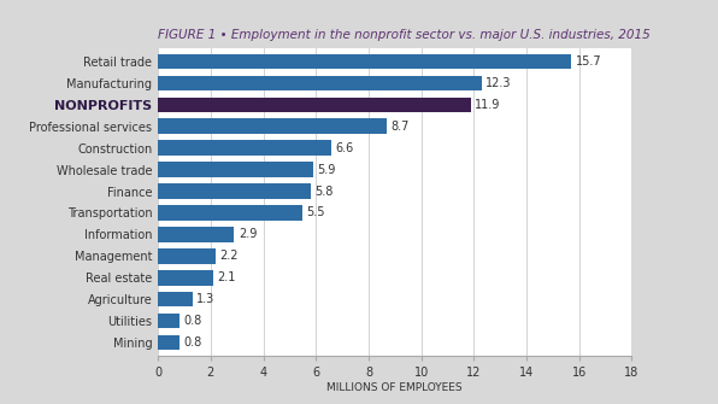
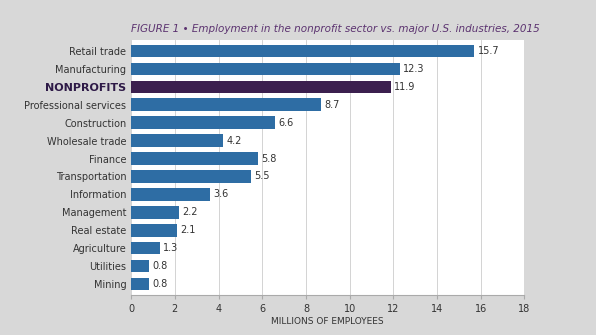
Wholesale trade: 5.9 -> 4.2
Information: 2.9 -> 3.6
